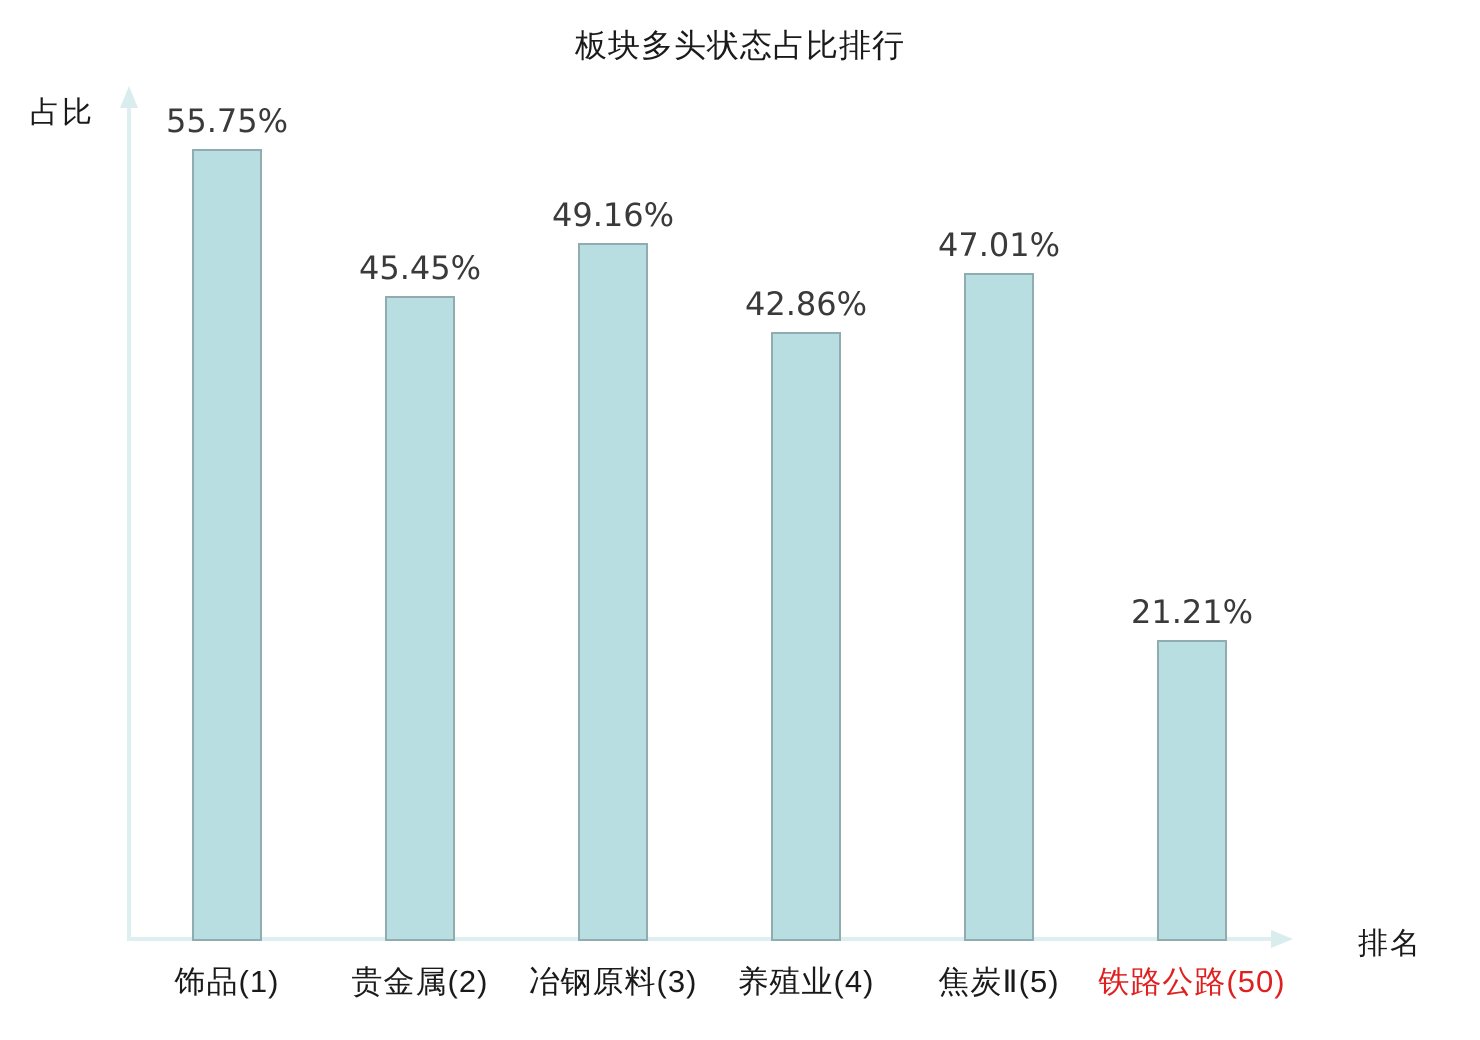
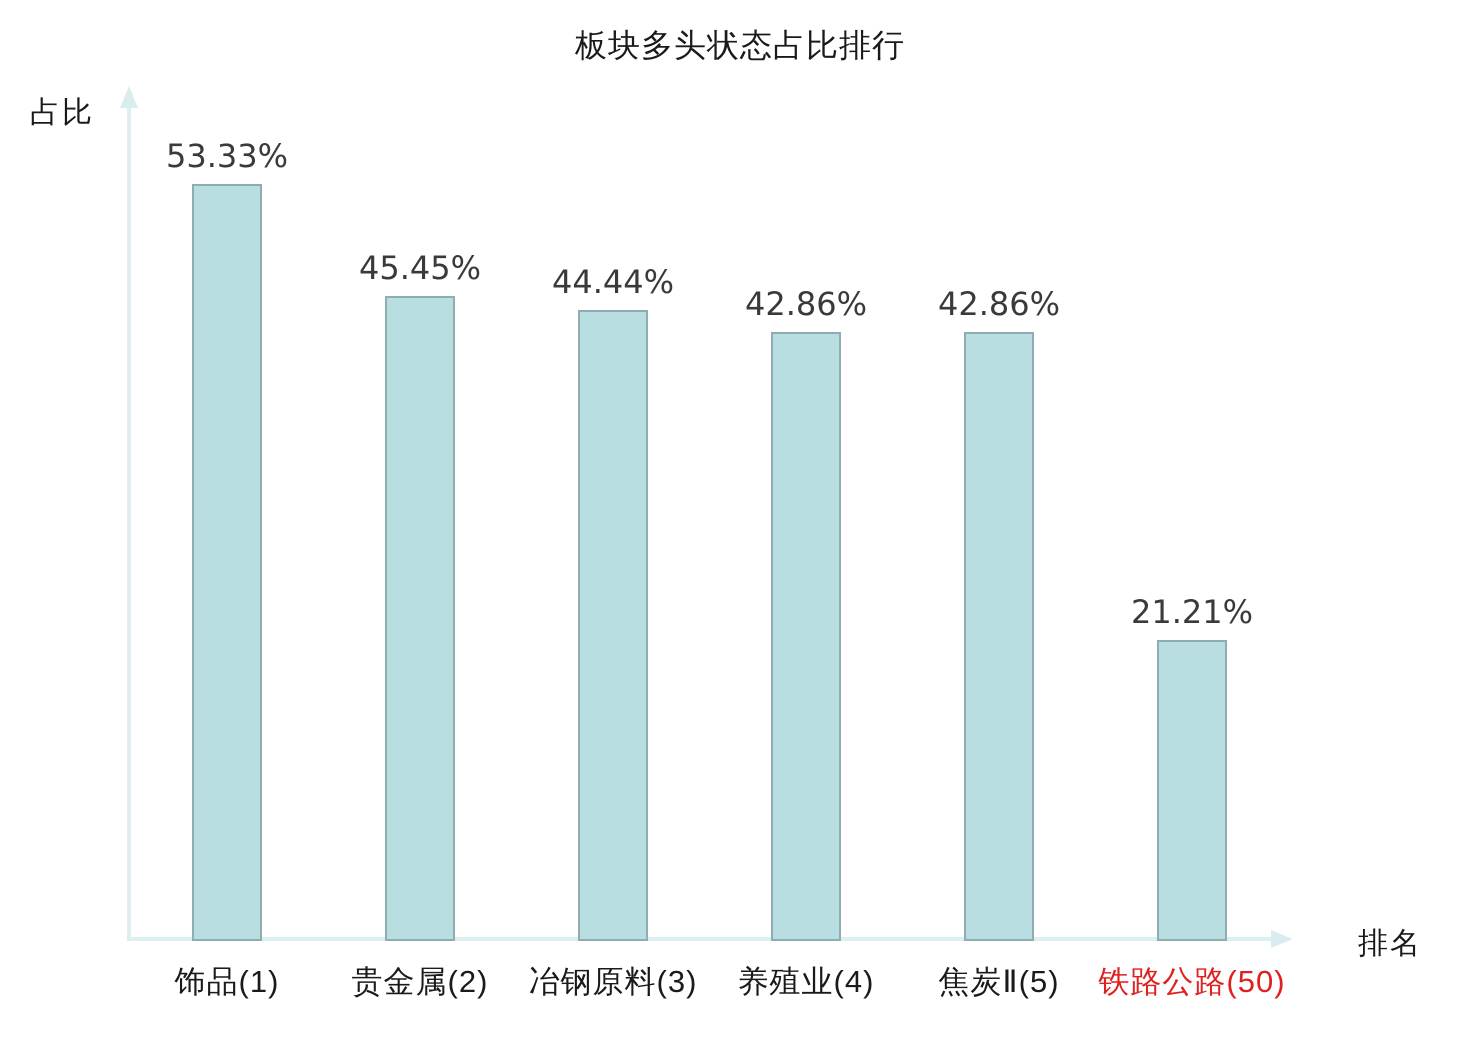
饰品(1): 55.75% -> 53.33%
冶钢原料(3): 49.16% -> 44.44%
焦炭Ⅱ(5): 47.01% -> 42.86%
